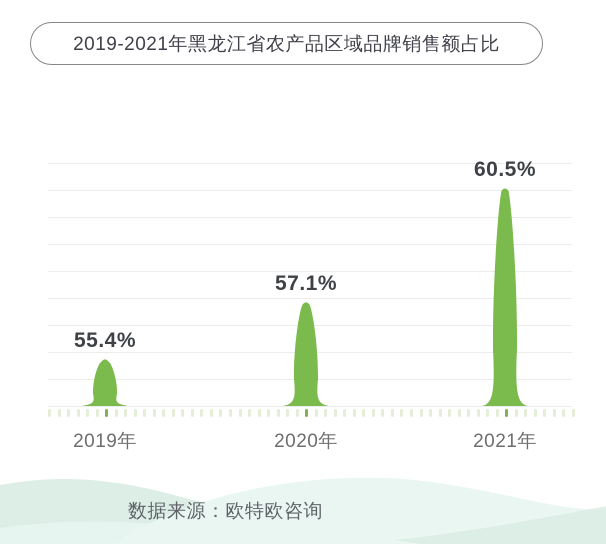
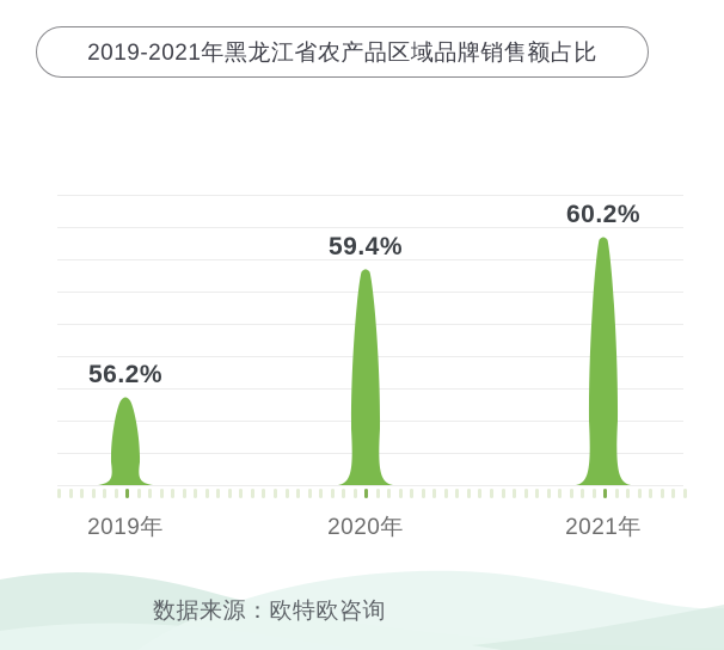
2019年: 55.4% -> 56.2%
2020年: 57.1% -> 59.4%
2021年: 60.5% -> 60.2%
